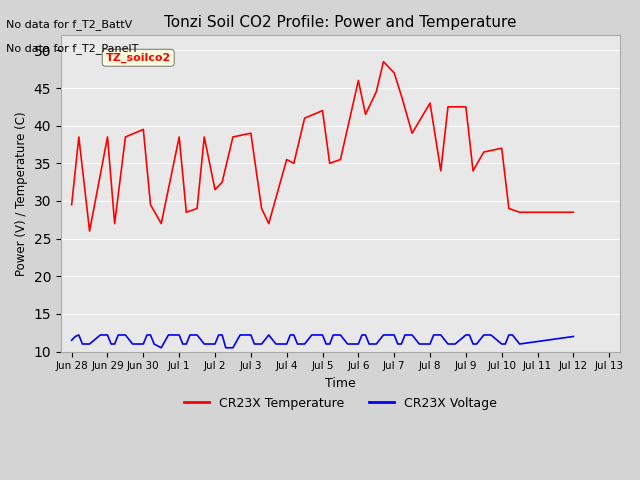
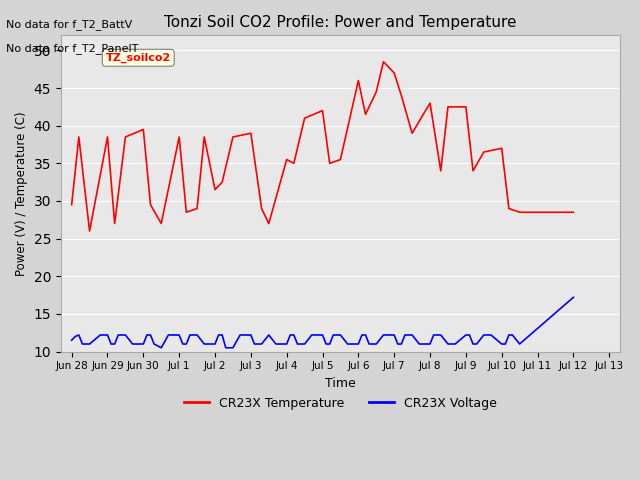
CR23X Voltage/Jul 12: 12.0 -> 17.2
